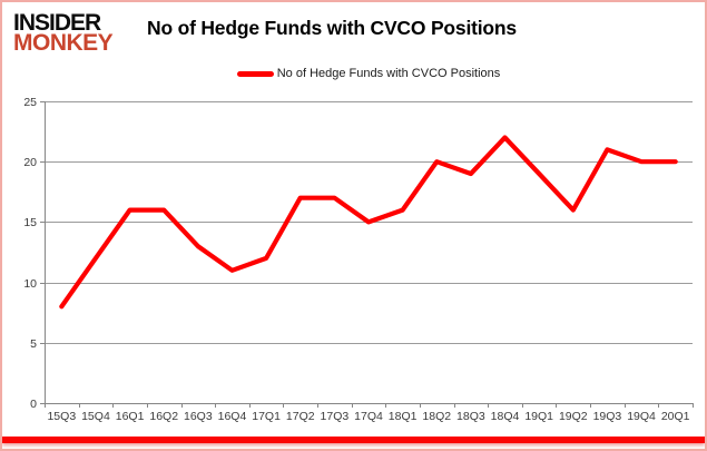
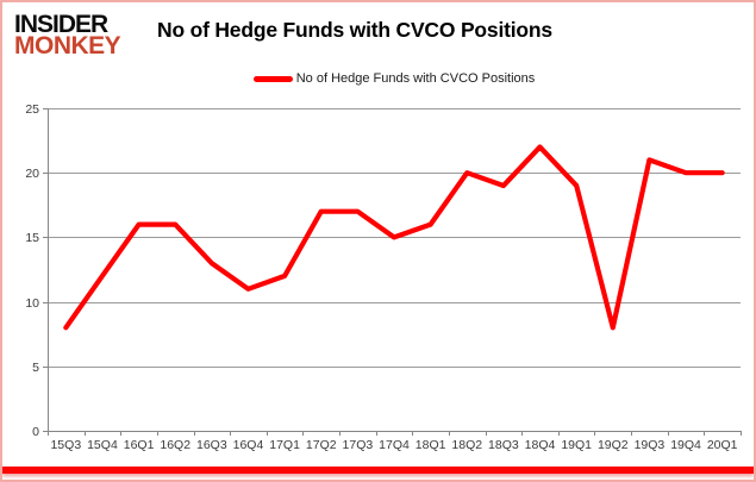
19Q2: 16 -> 8
